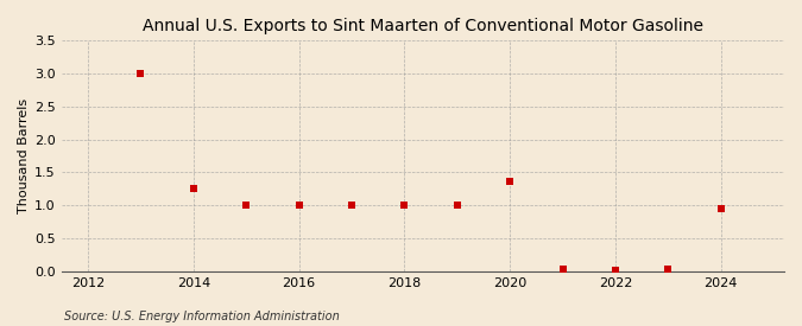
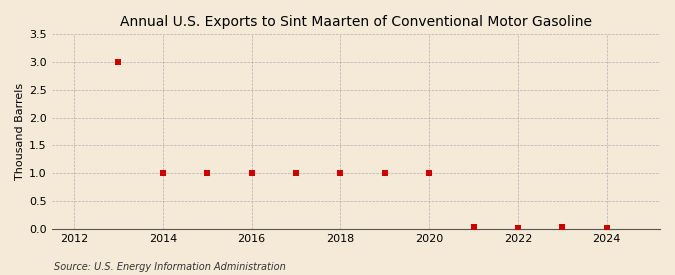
2014: 1.26 -> 1.00
2020: 1.36 -> 1.00
2024: 0.94 -> 0.01
